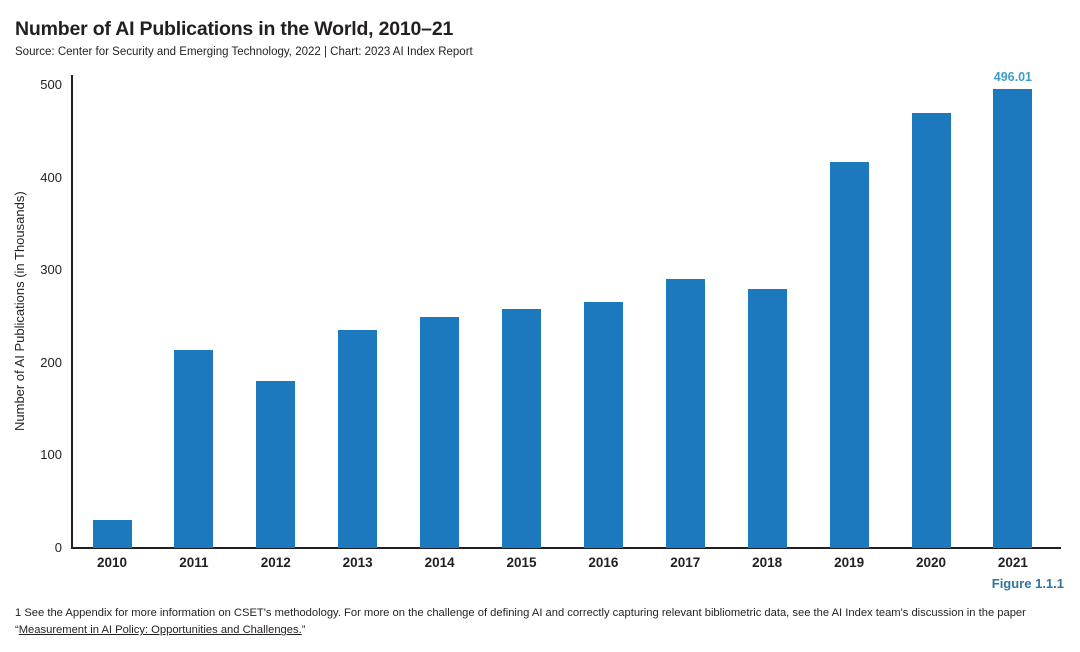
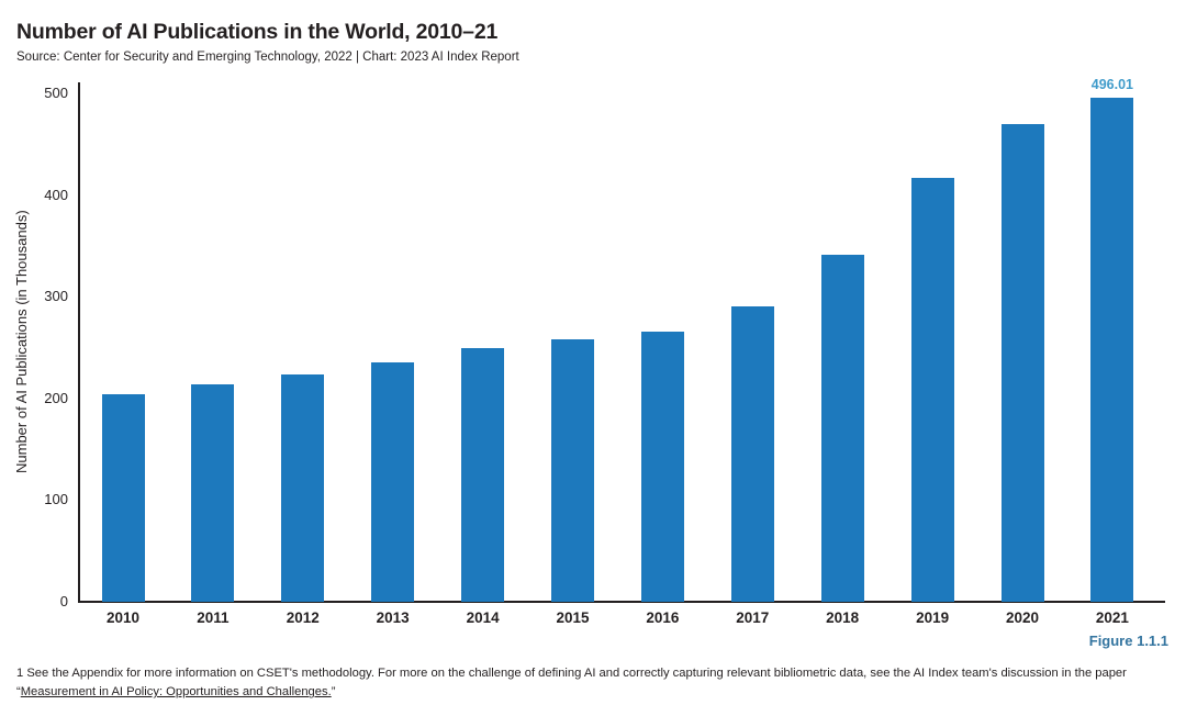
2010: 30 -> 200
2012: 180 -> 220
2018: 280 -> 340
